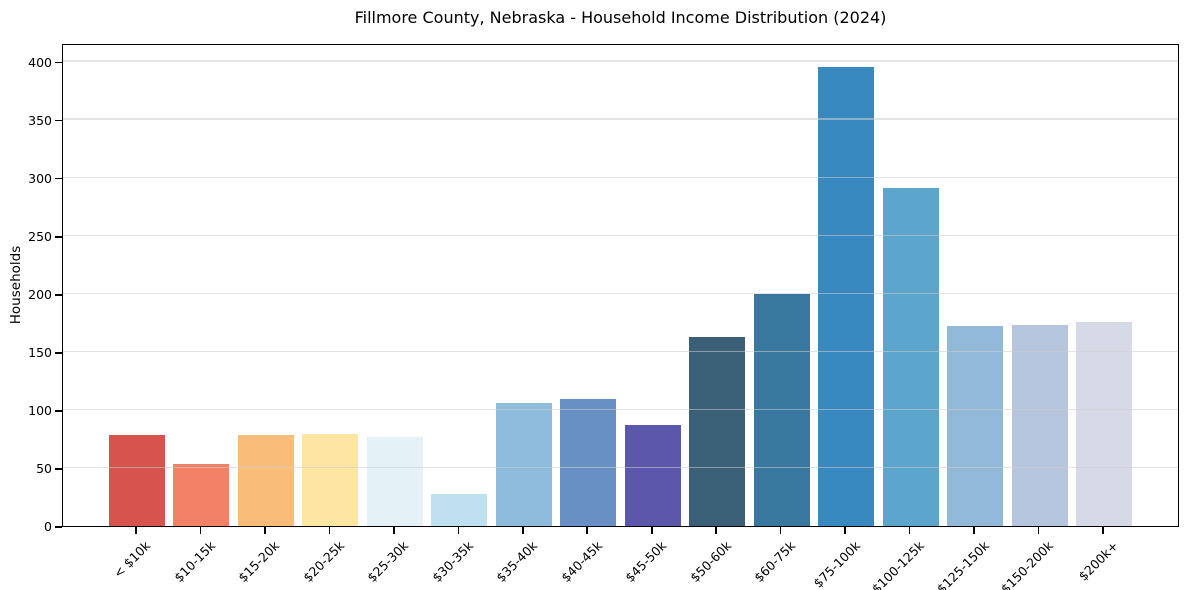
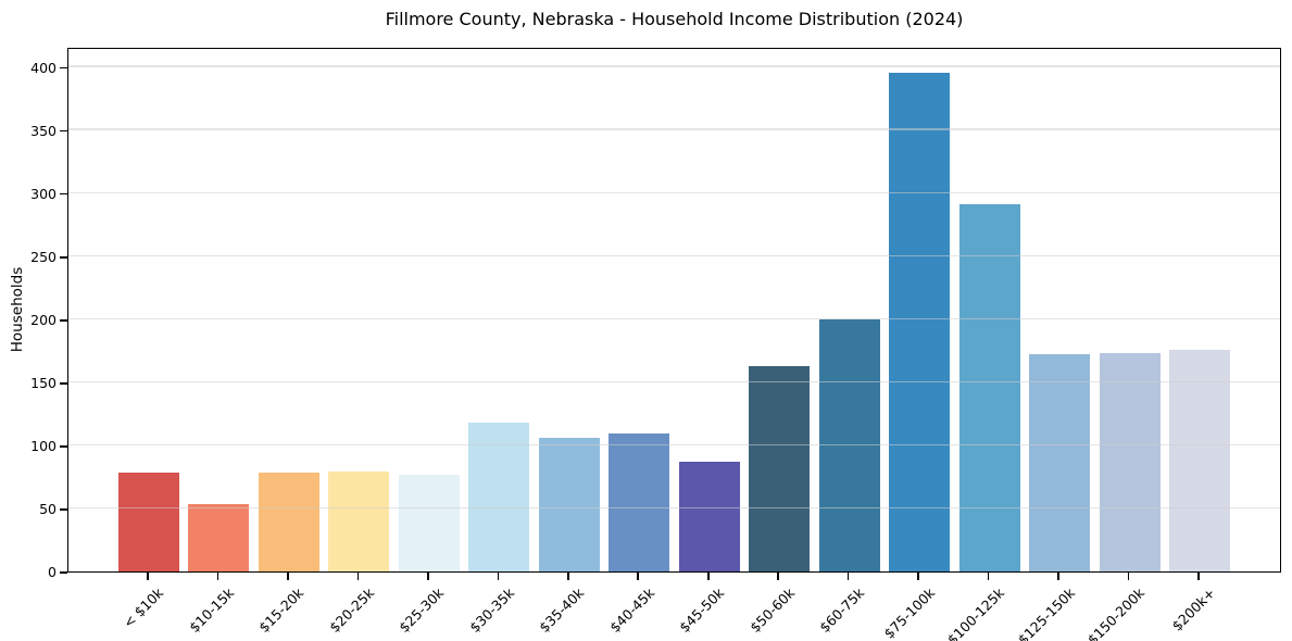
$30-35k: 28 -> 118
